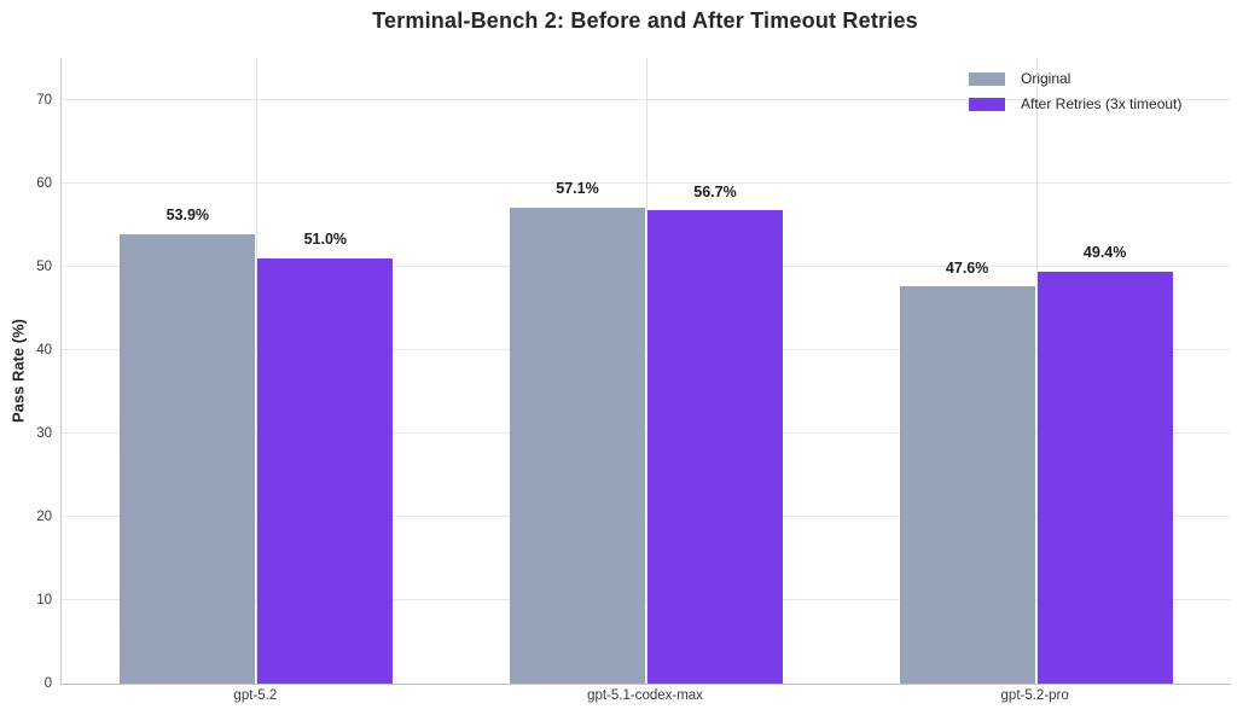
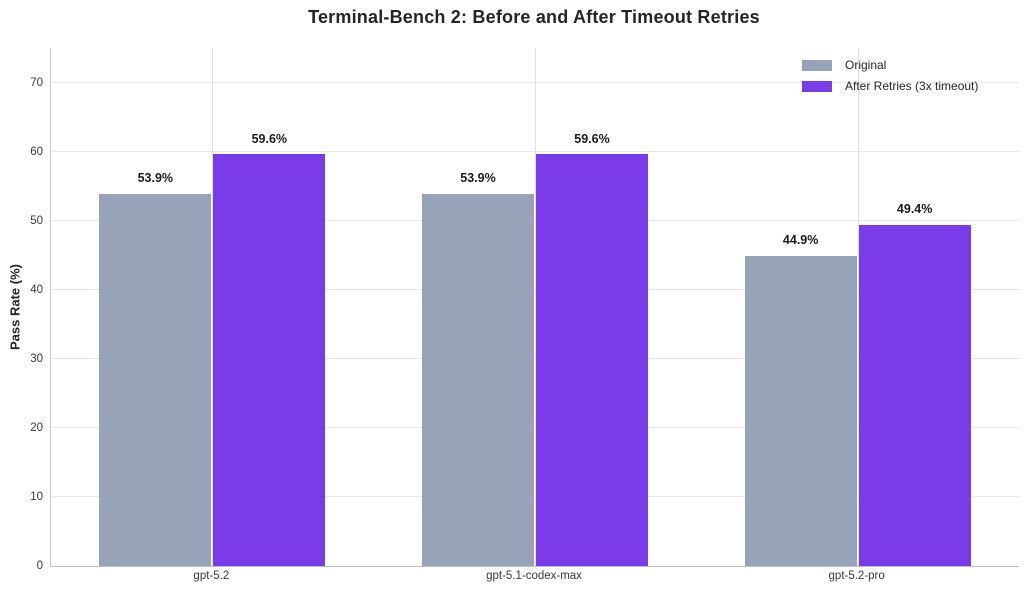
After Retries (3x timeout)/gpt-5.2: 51.0% -> 59.6%
Original/gpt-5.1-codex-max: 57.1% -> 53.9%
After Retries (3x timeout)/gpt-5.1-codex-max: 56.7% -> 59.6%
Original/gpt-5.2-pro: 47.6% -> 44.9%
